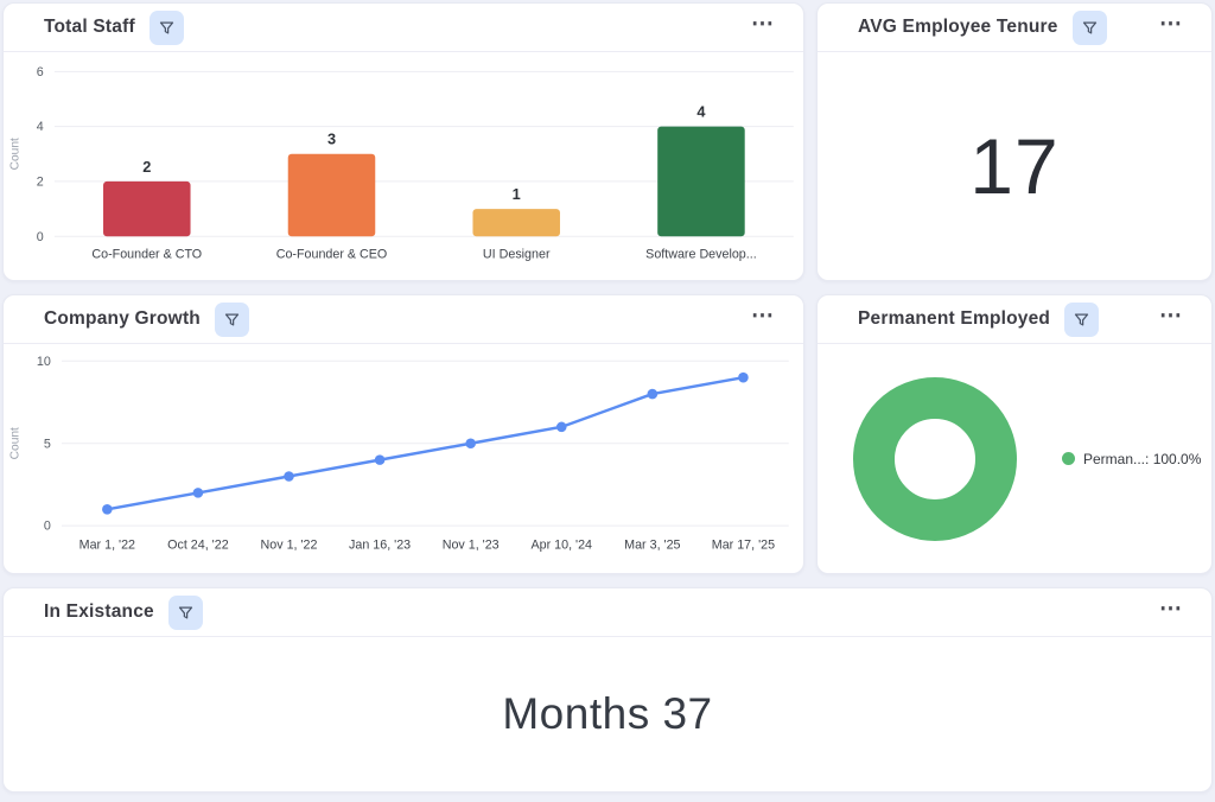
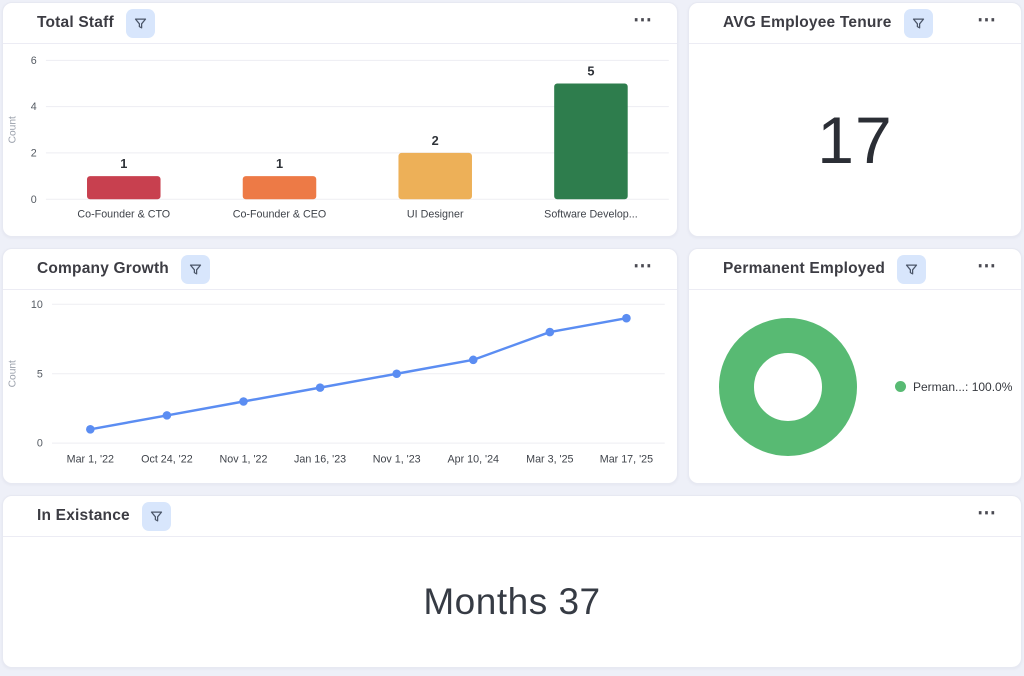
Total Staff/Co-Founder & CTO: 2 -> 1
Total Staff/Co-Founder & CEO: 3 -> 1
Total Staff/UI Designer: 1 -> 2
Total Staff/Software Develop...: 4 -> 5
